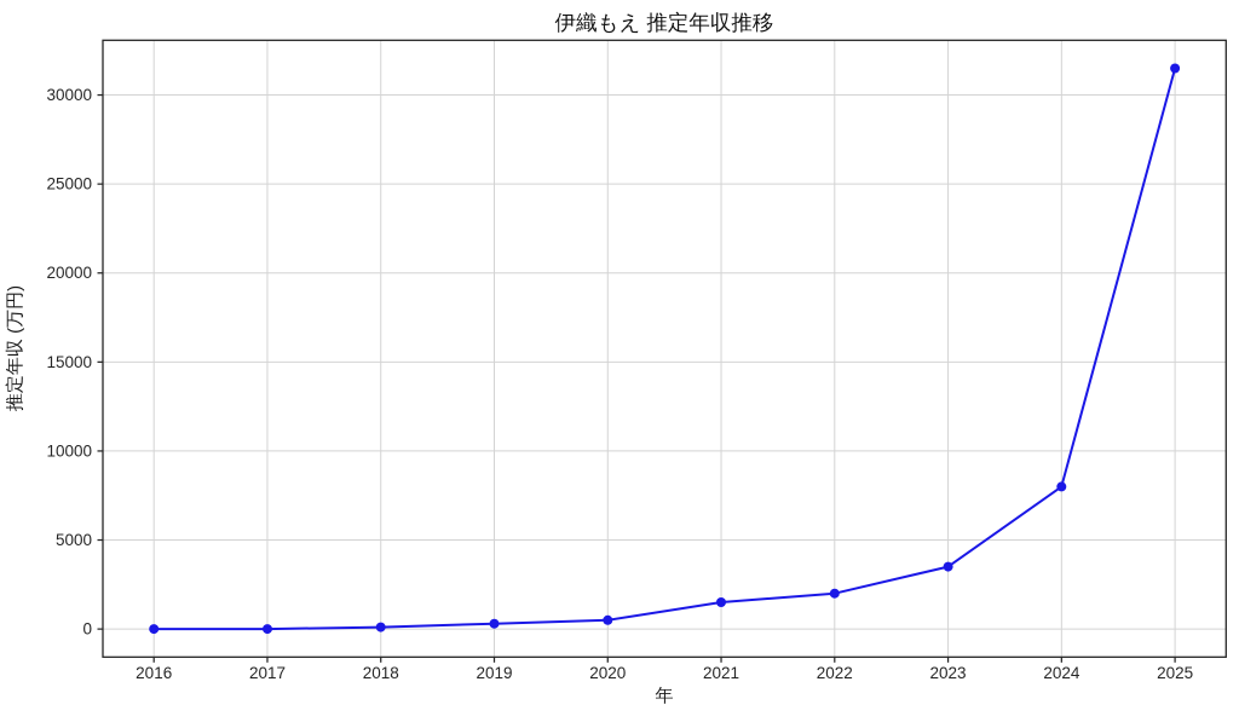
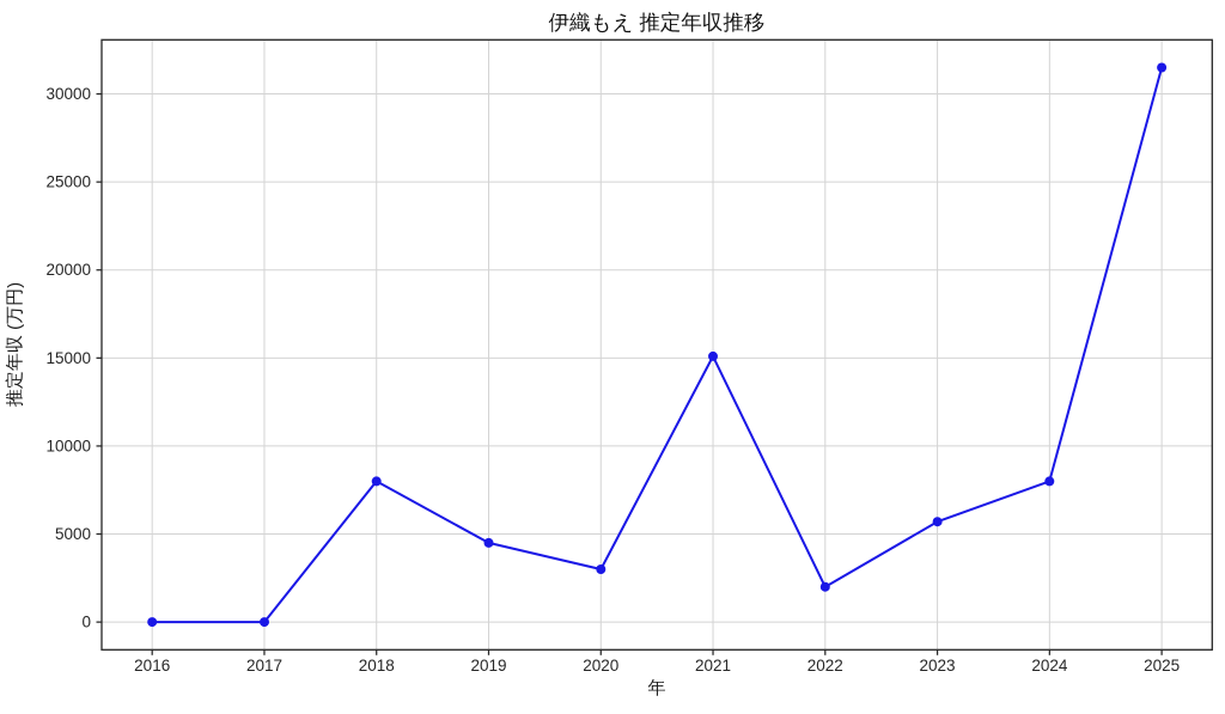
2018: 100 -> 8000
2019: 300 -> 4500
2020: 500 -> 3000
2021: 1500 -> 15100
2023: 3500 -> 5700
